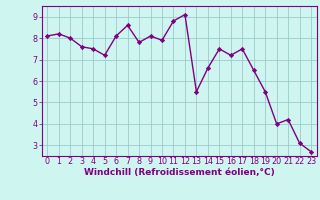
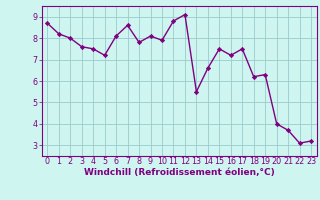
0: 8.1 -> 8.7
18: 6.5 -> 6.2
19: 5.5 -> 6.3
21: 4.2 -> 3.7
23: 2.7 -> 3.2
